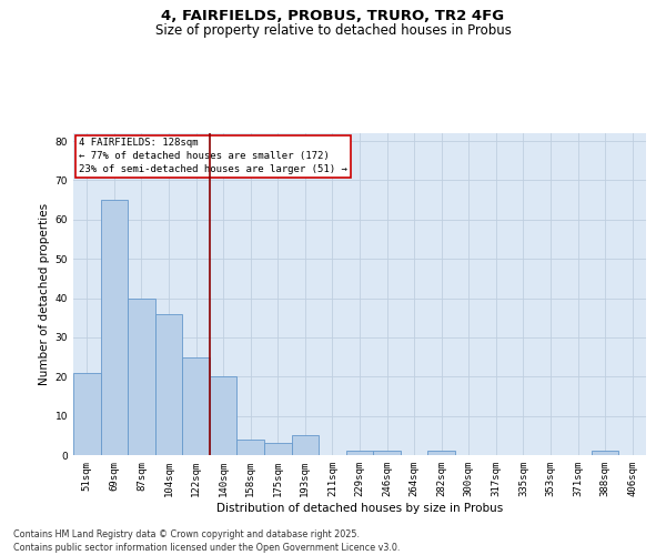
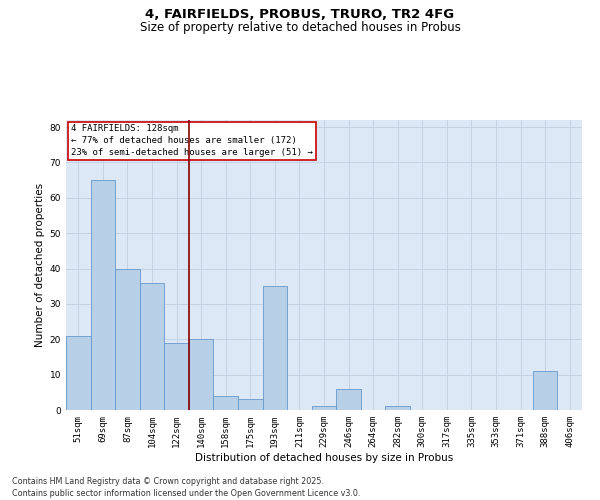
122sqm: 25 -> 19
193sqm: 5 -> 35
246sqm: 1 -> 6
388sqm: 1 -> 11
